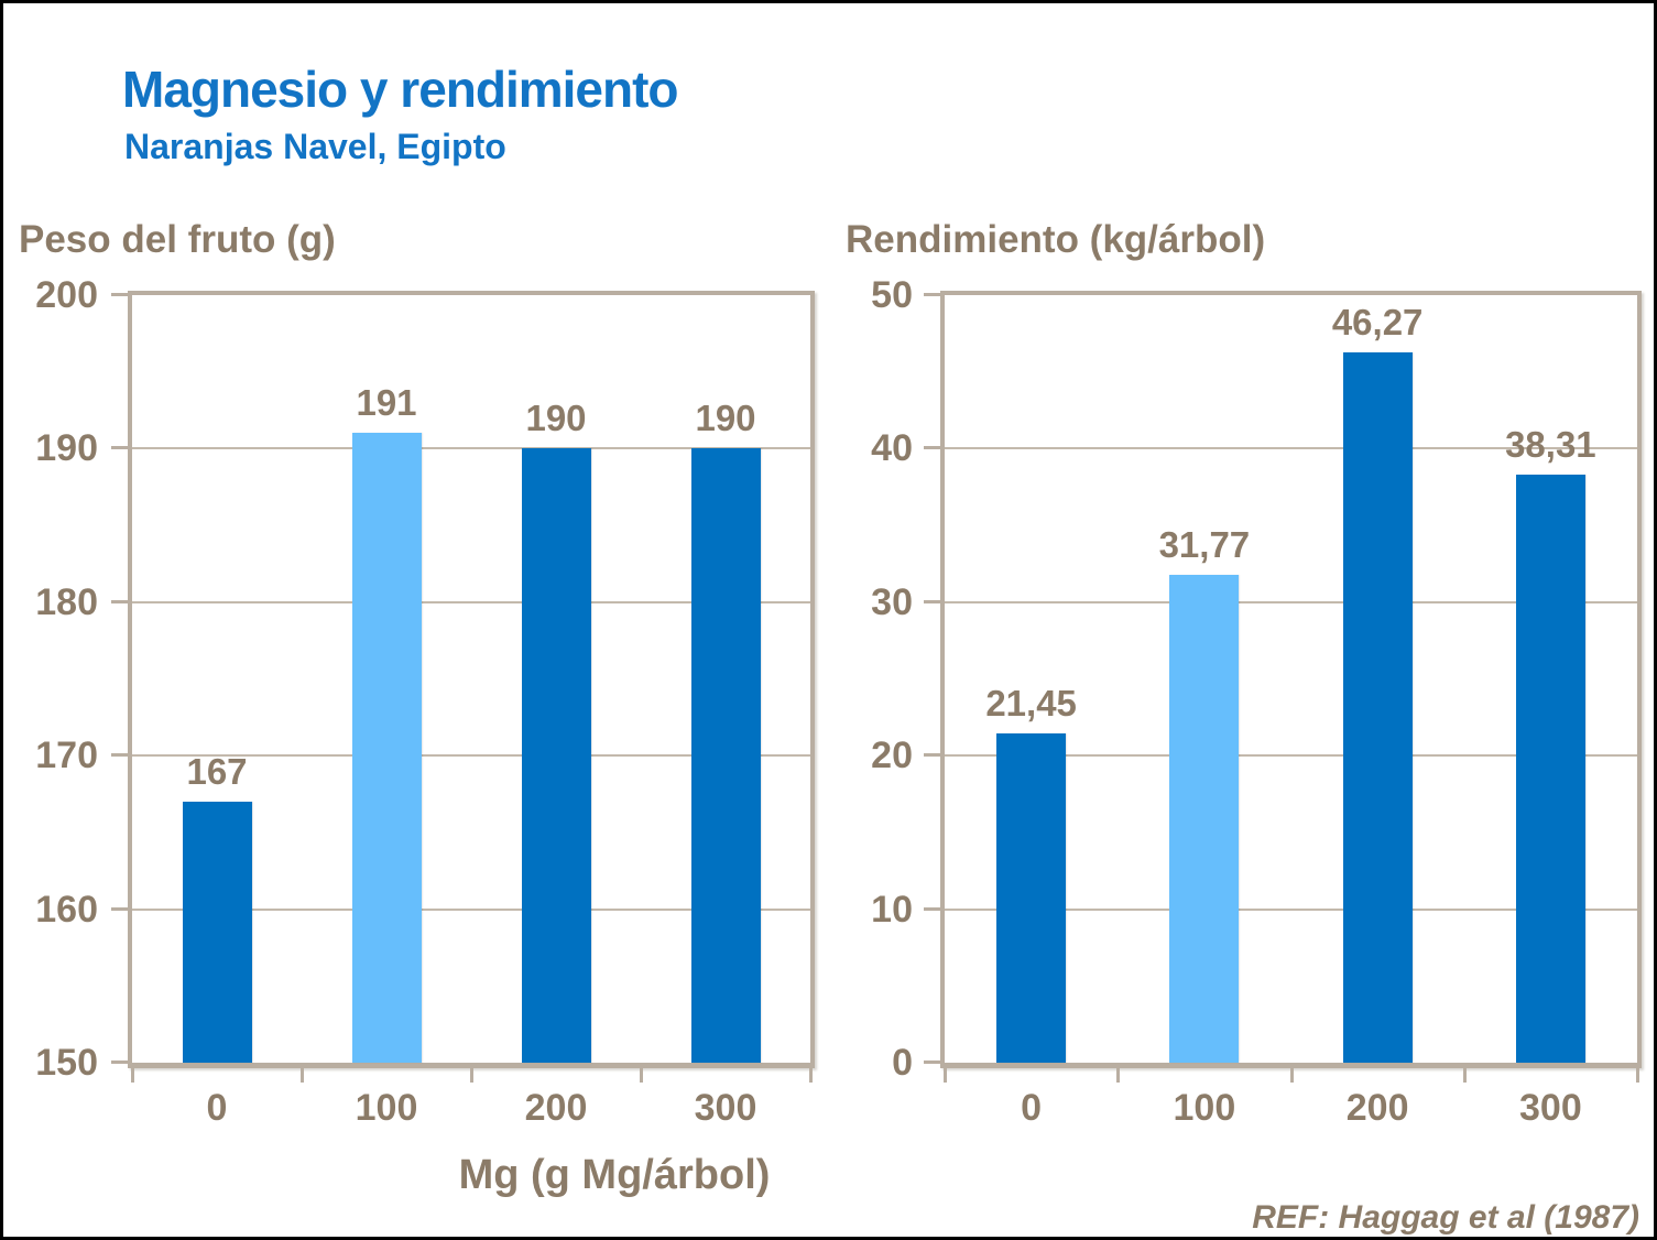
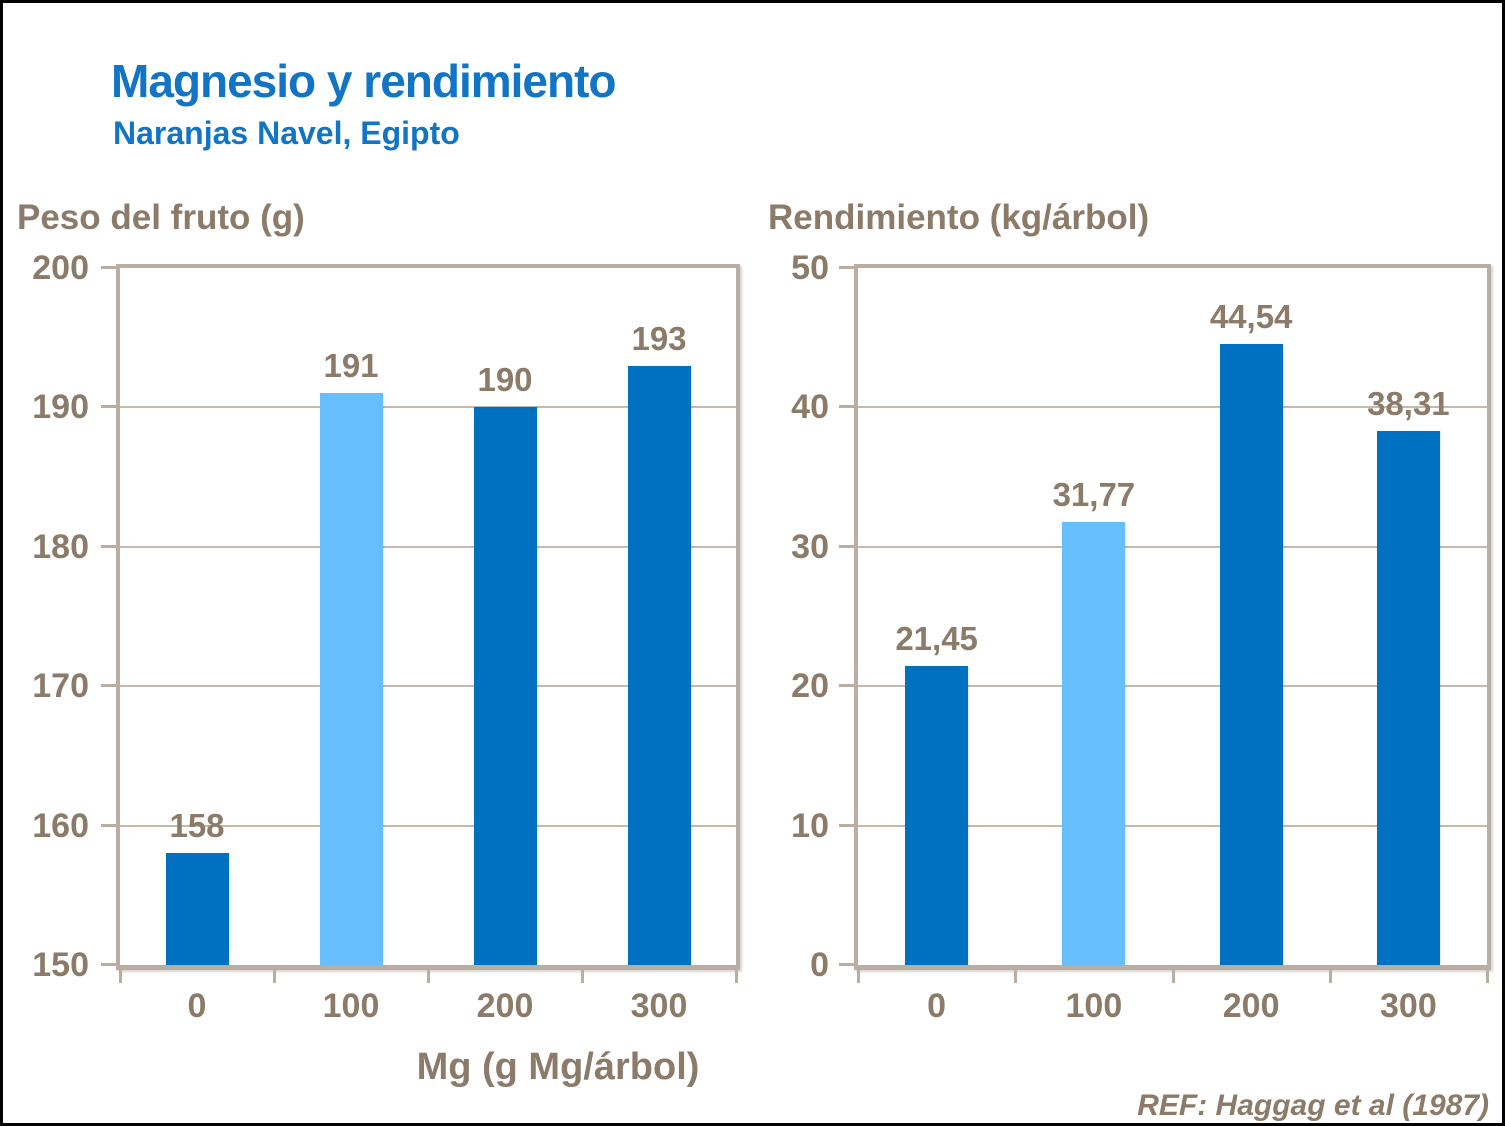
Peso del fruto (g)/0: 167 -> 158
Peso del fruto (g)/300: 190 -> 193
Rendimiento (kg/árbol)/200: 46,27 -> 44,54
